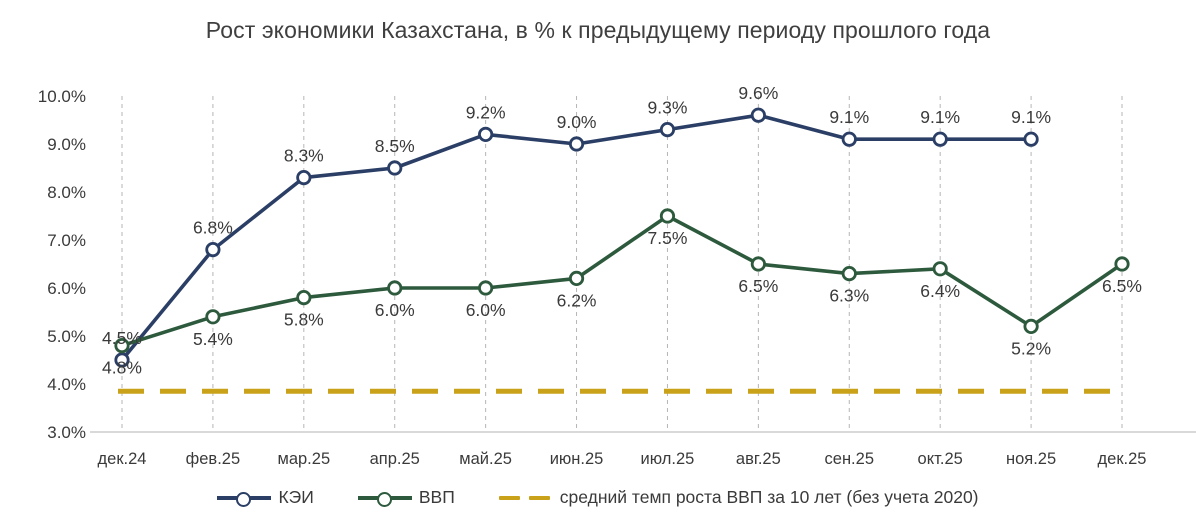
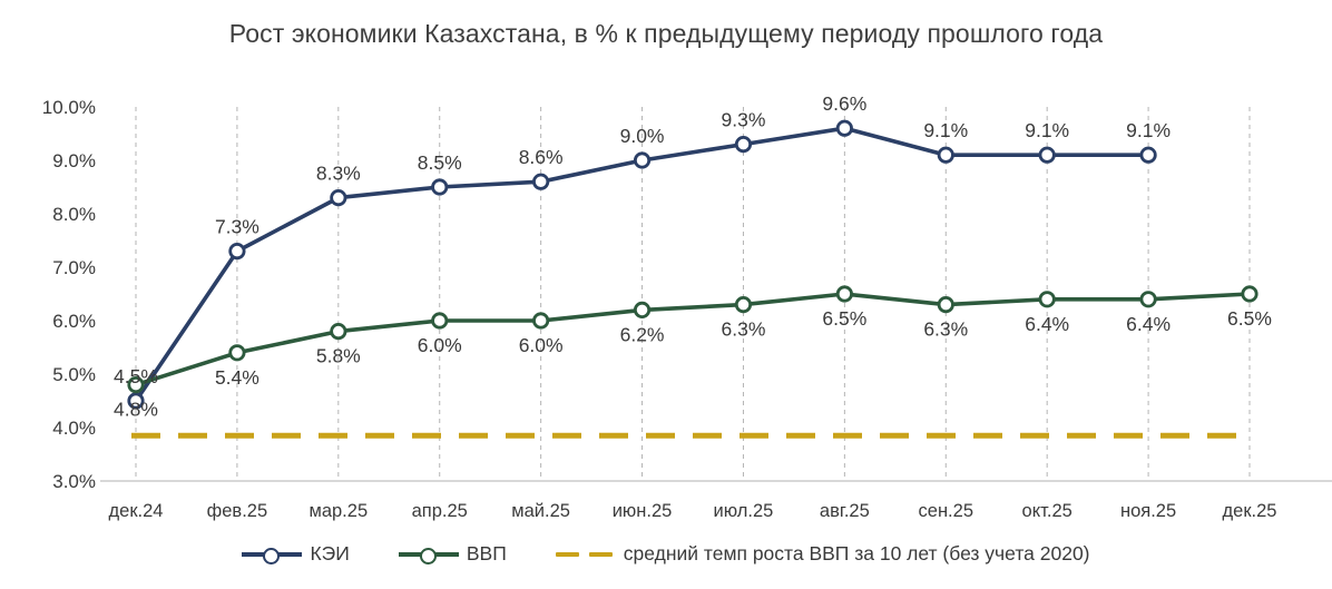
КЭИ/фев.25: 6.8% -> 7.3%
КЭИ/май.25: 9.2% -> 8.6%
ВВП/июл.25: 7.5% -> 6.3%
ВВП/ноя.25: 5.2% -> 6.4%
